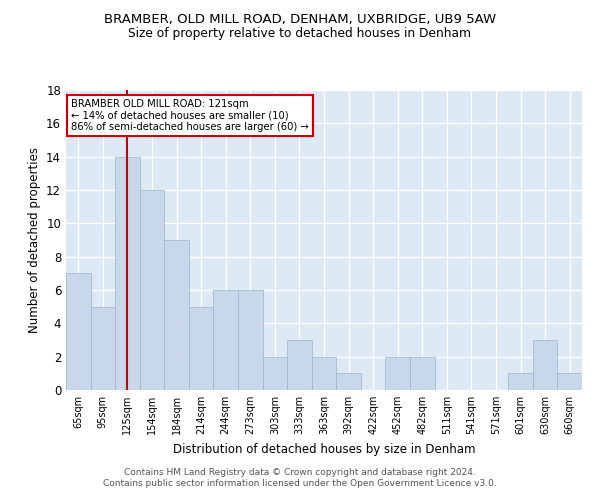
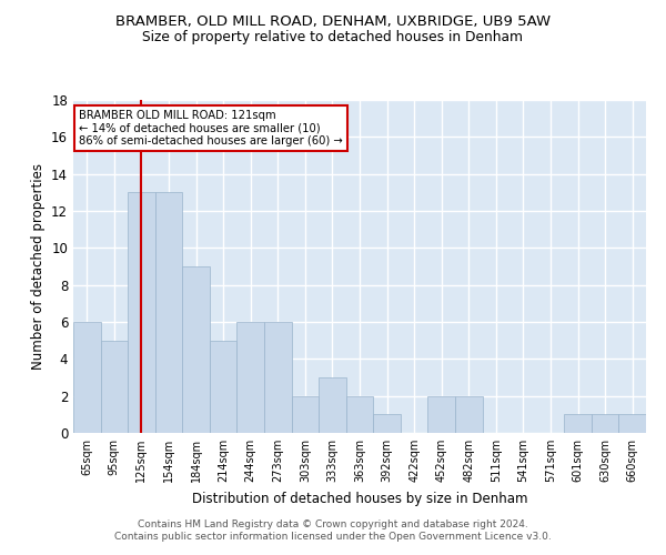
65sqm: 7 -> 6
125sqm: 14 -> 13
154sqm: 12 -> 13
630sqm: 3 -> 1
